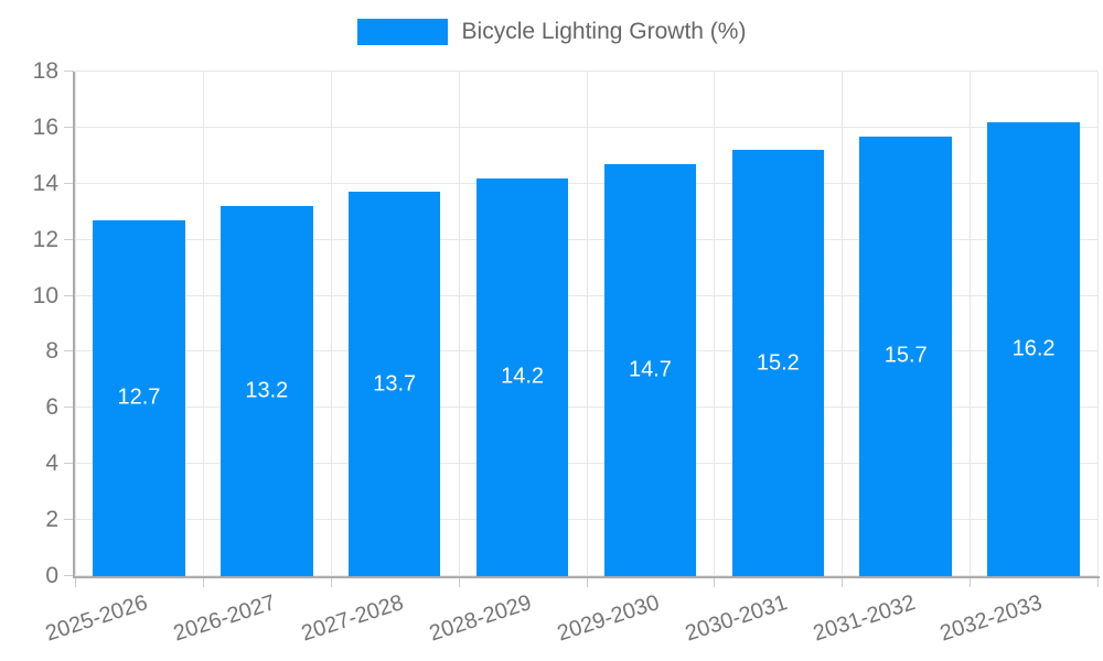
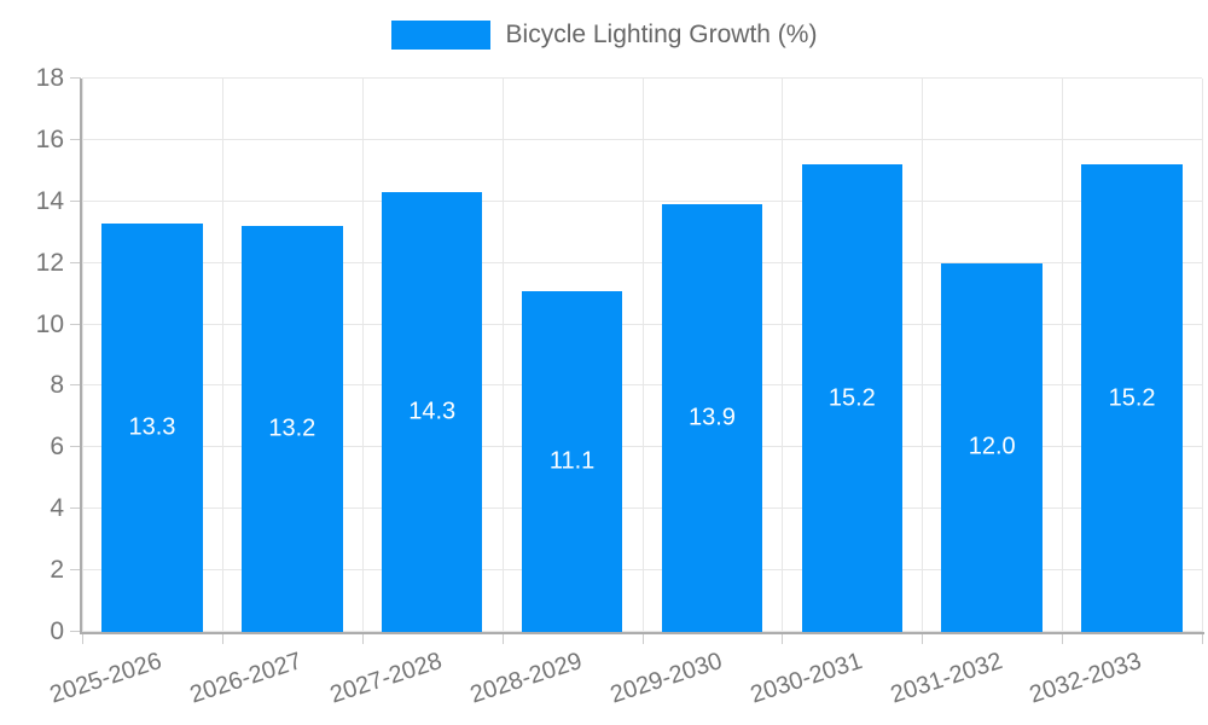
2025-2026: 12.7 -> 13.3
2027-2028: 13.7 -> 14.3
2028-2029: 14.2 -> 11.1
2029-2030: 14.7 -> 13.9
2031-2032: 15.7 -> 12.0
2032-2033: 16.2 -> 15.2
